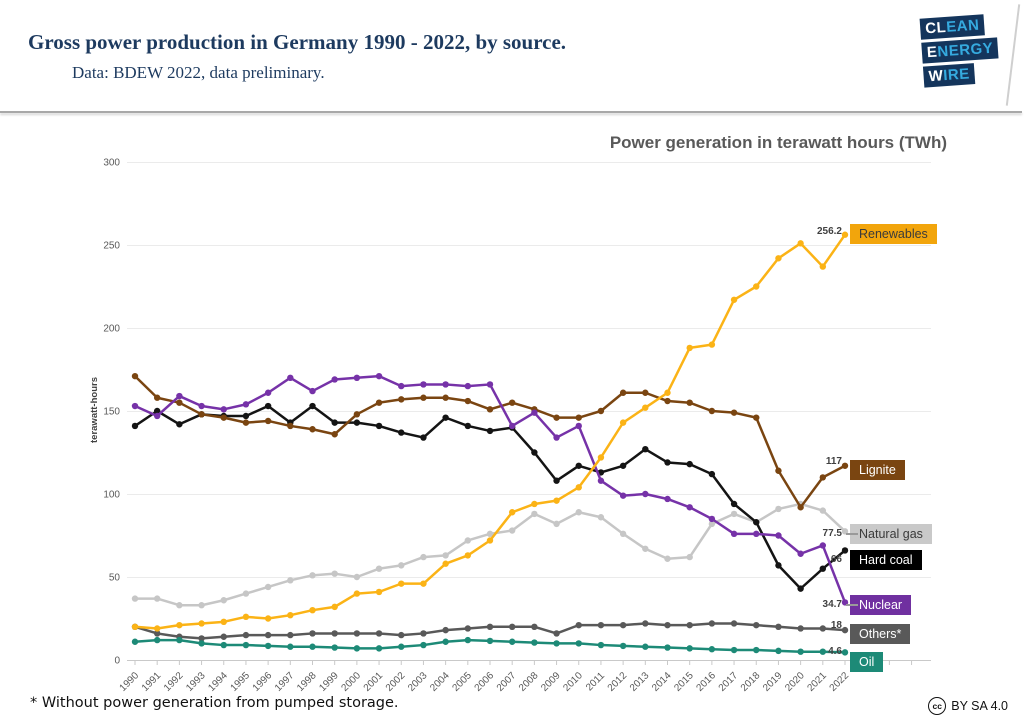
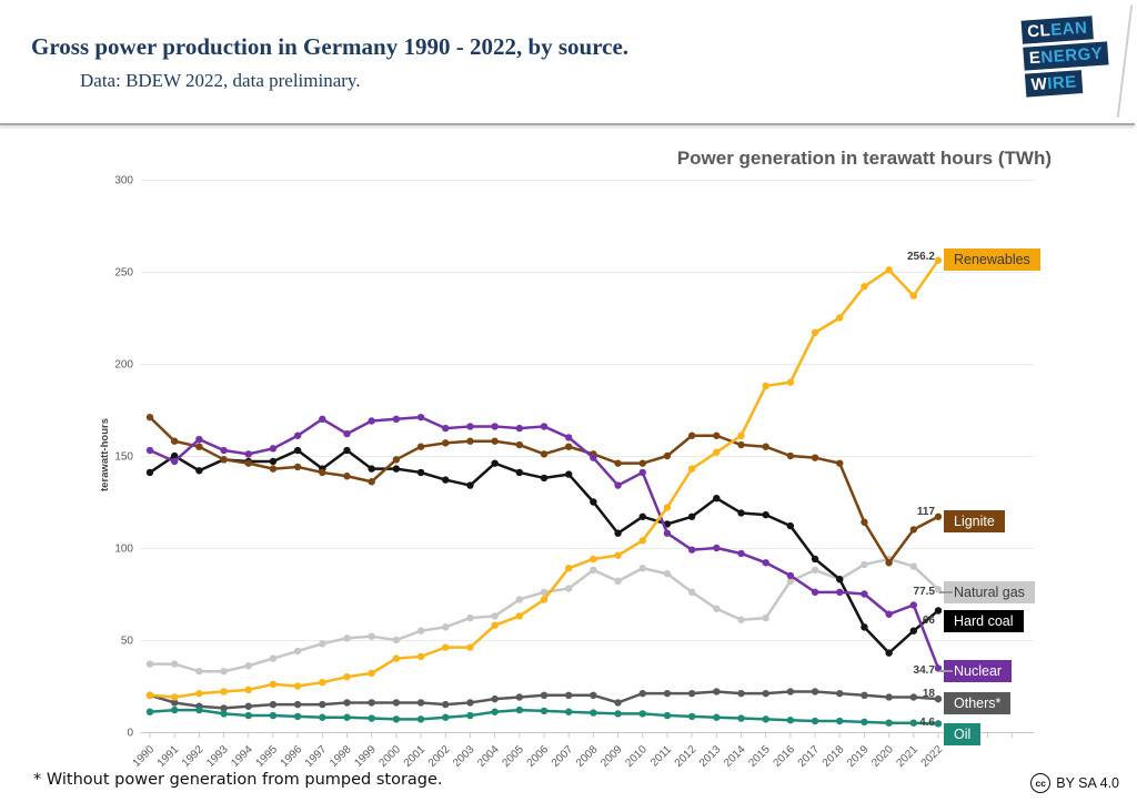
Nuclear/2007: 141 -> 160
